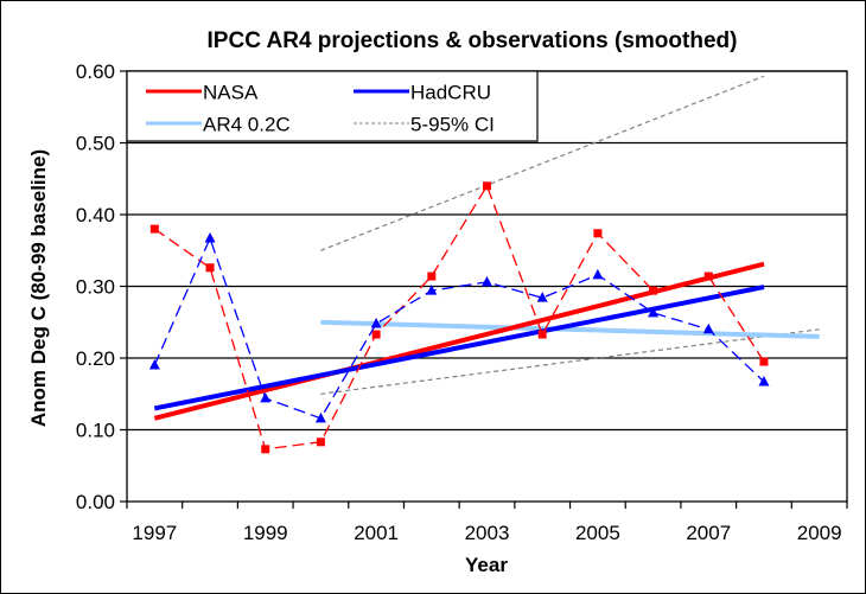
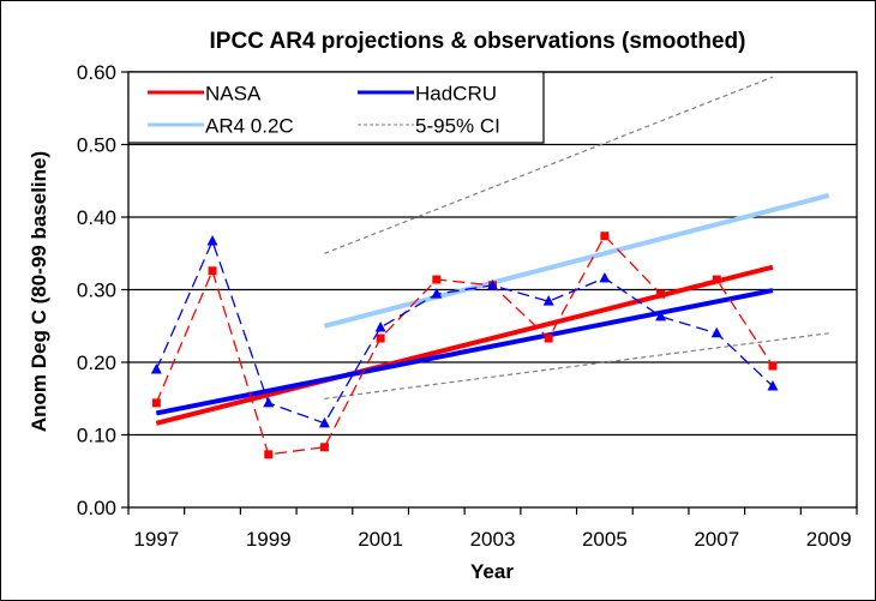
NASA/1997: 0.38 -> 0.14
NASA/2003: 0.44 -> 0.31
AR4 0.2C/2009: 0.23 -> 0.43
